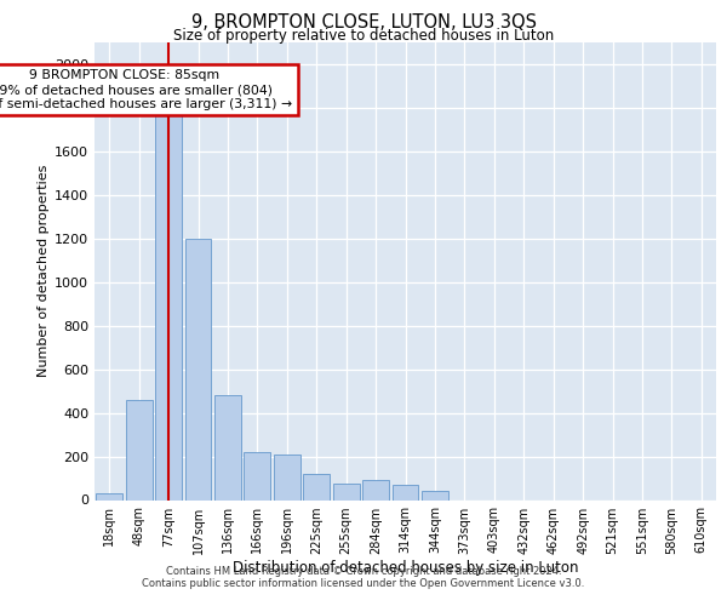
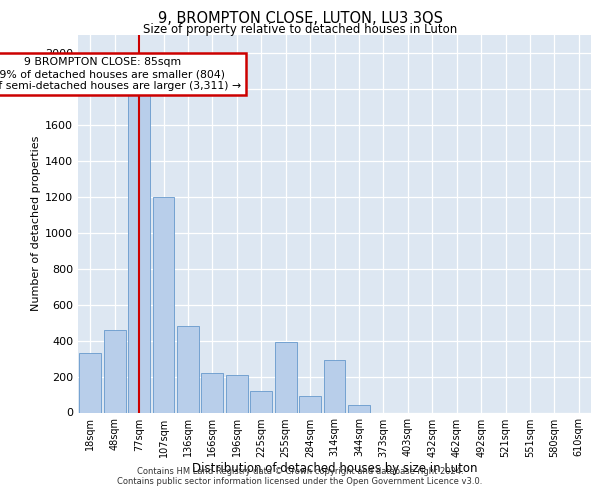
18sqm: 30 -> 330
255sqm: 80 -> 390
314sqm: 70 -> 290
